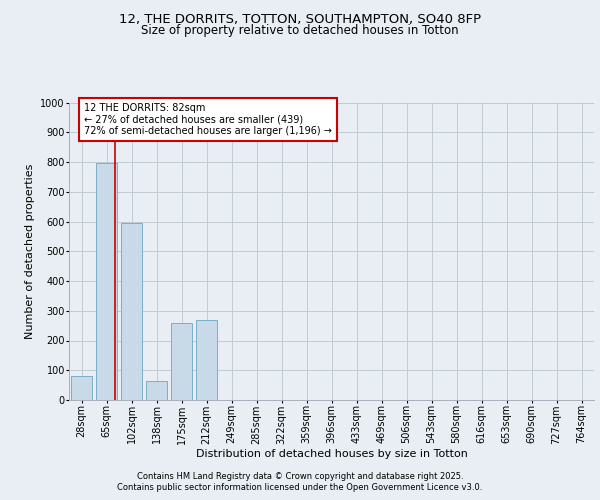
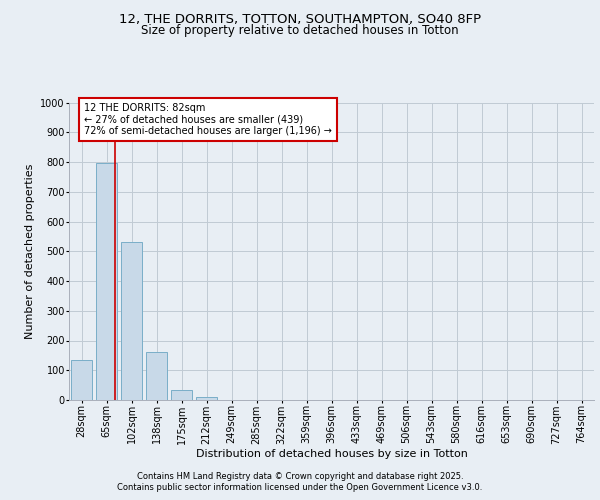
28sqm: 80 -> 135
102sqm: 595 -> 530
138sqm: 65 -> 160
175sqm: 260 -> 35
212sqm: 270 -> 10
